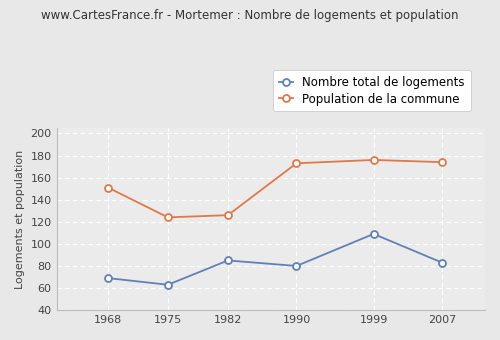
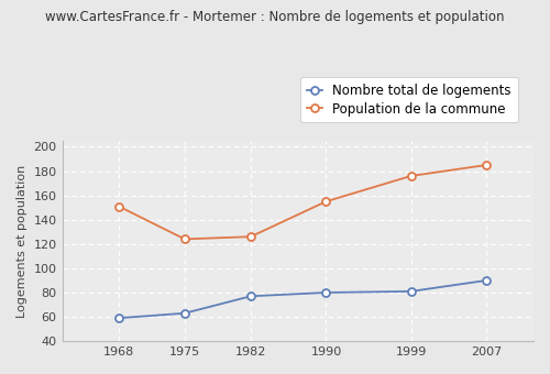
Nombre total de logements/1968: 69 -> 59
Nombre total de logements/1982: 85 -> 77
Population de la commune/1990: 173 -> 155
Nombre total de logements/1999: 109 -> 81
Nombre total de logements/2007: 83 -> 90
Population de la commune/2007: 174 -> 185
